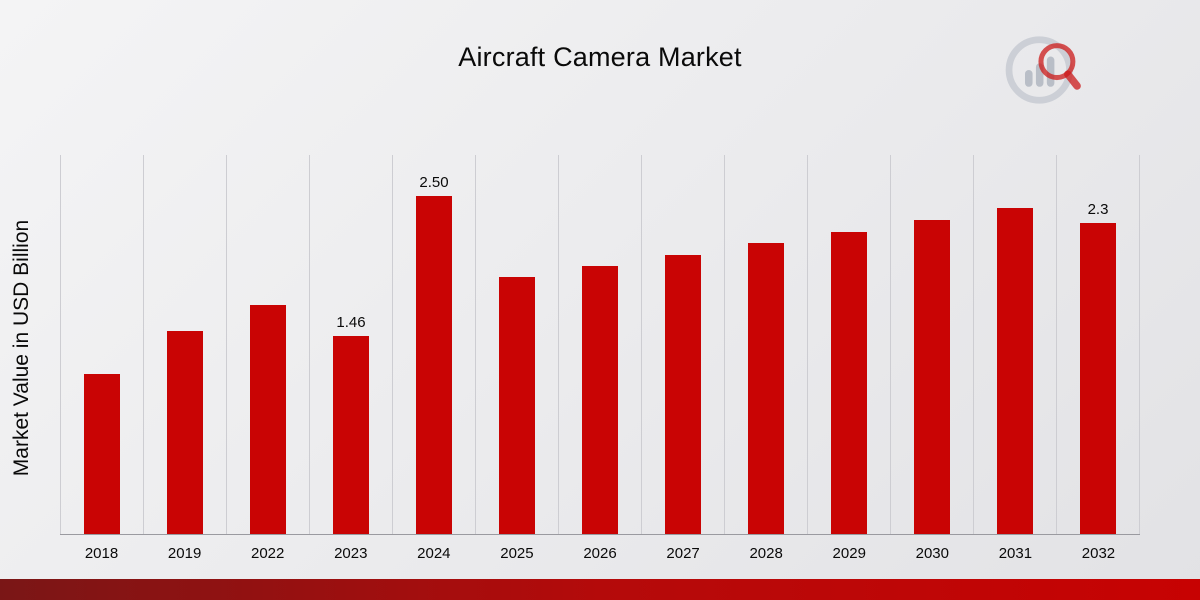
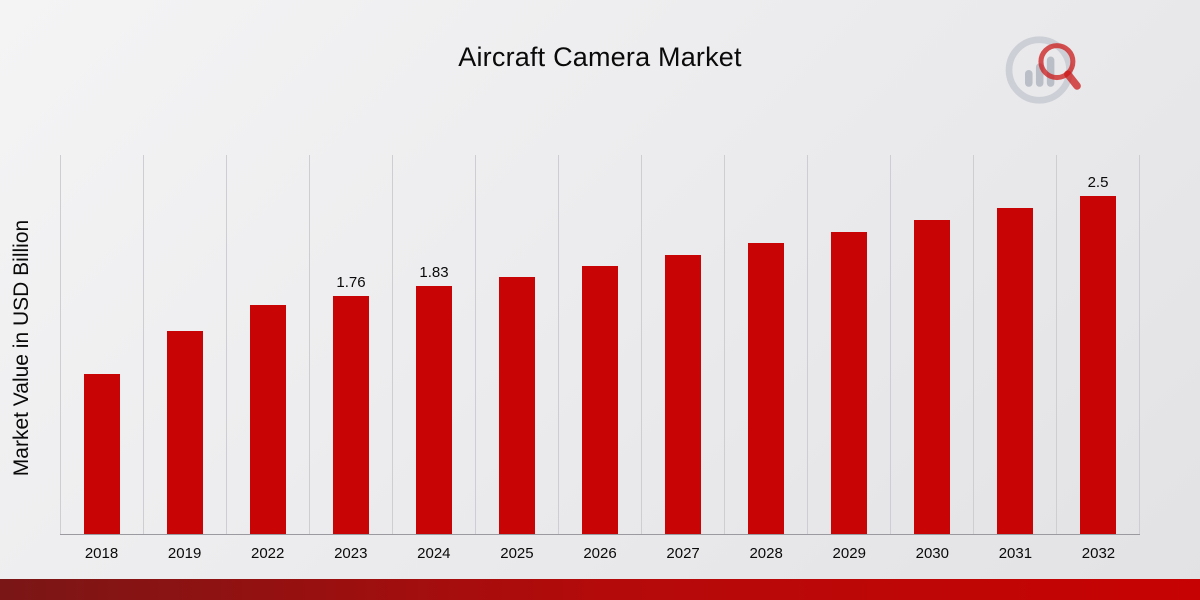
2023: 1.46 -> 1.76
2024: 2.50 -> 1.83
2032: 2.3 -> 2.5
